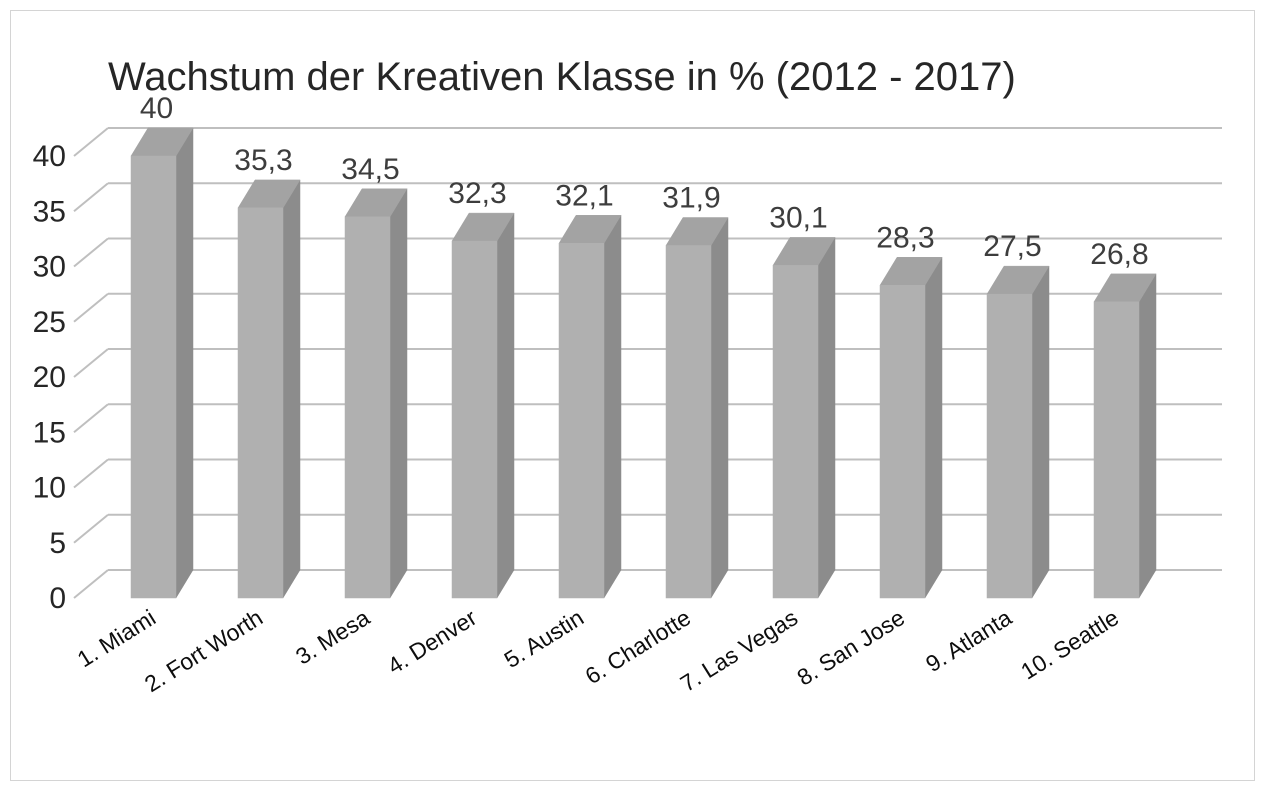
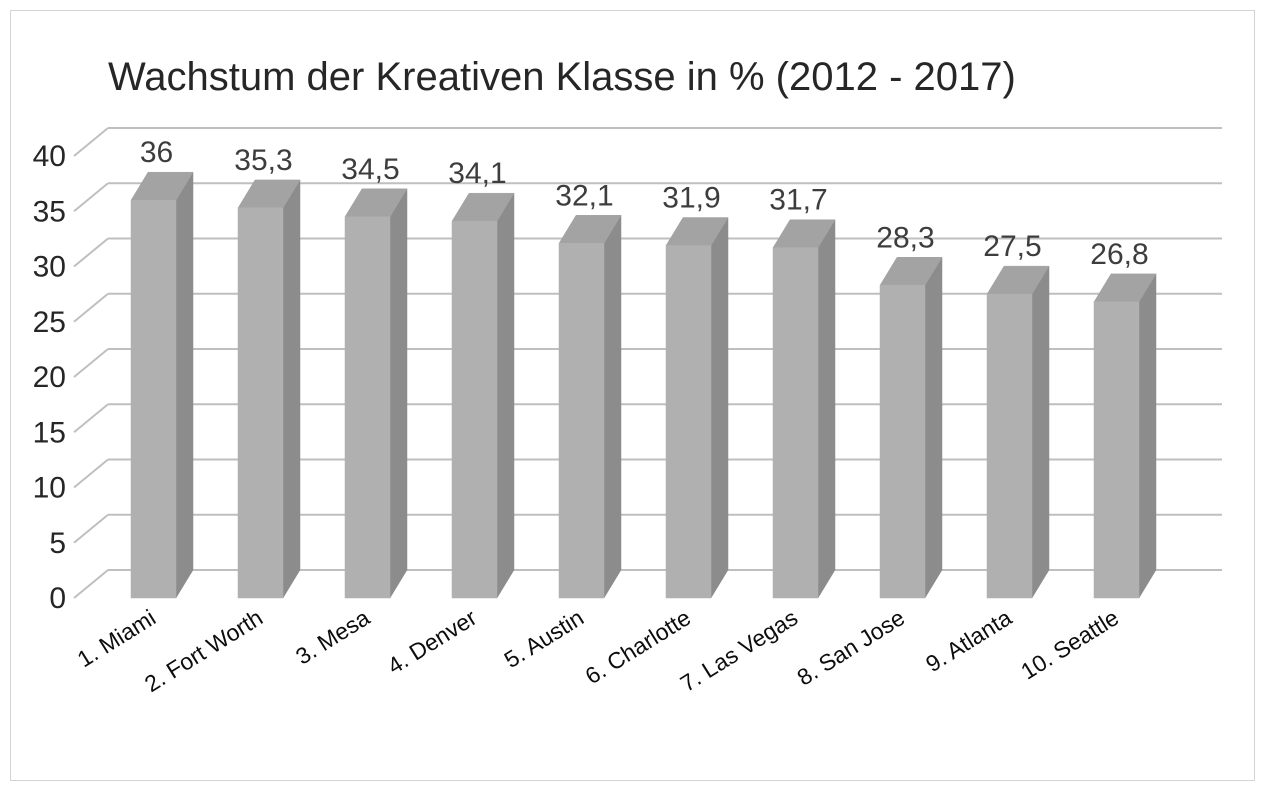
1. Miami: 40 -> 36
4. Denver: 32,3 -> 34,1
7. Las Vegas: 30,1 -> 31,7
